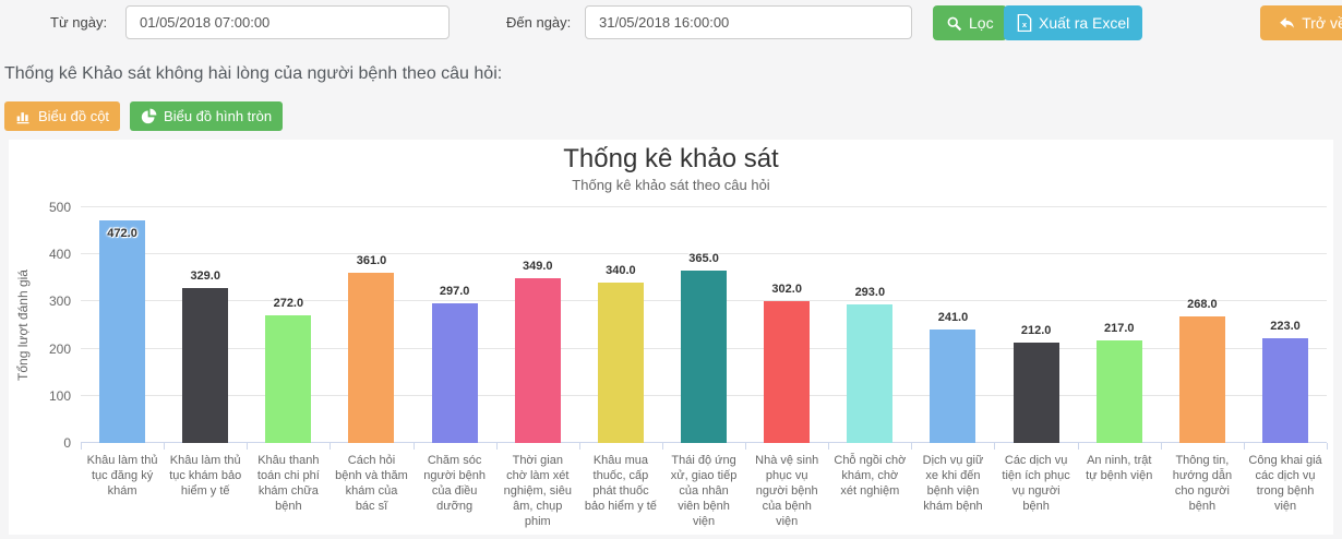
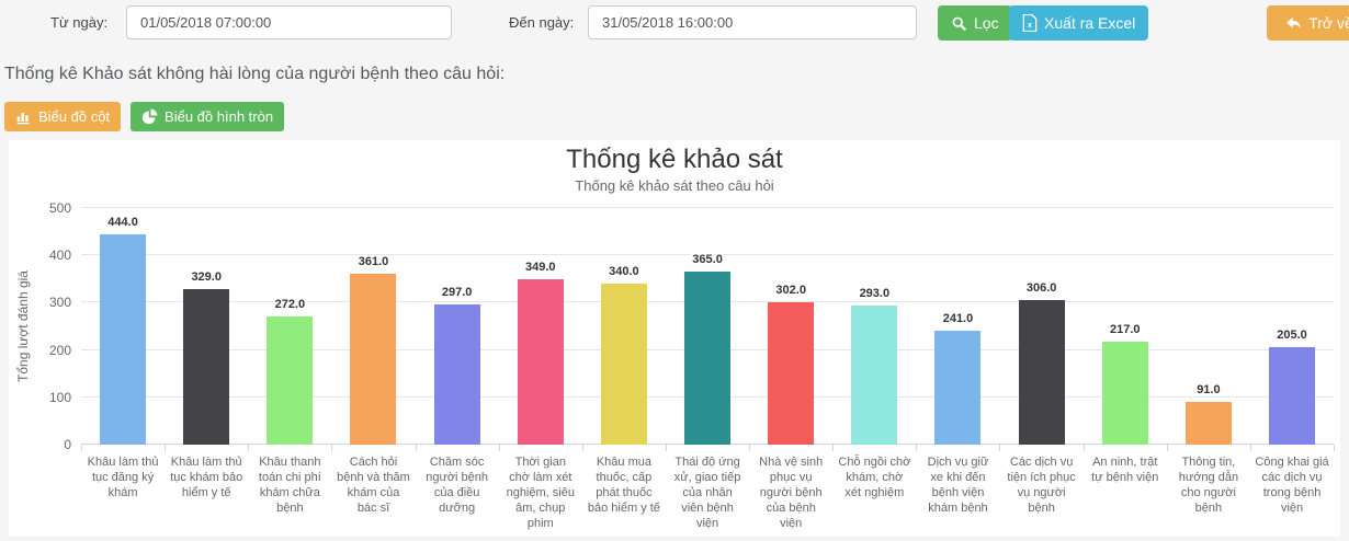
Khâu làm thủ tục đăng ký khám: 472.0 -> 444.0
Các dịch vụ tiện ích phục vụ người bệnh: 212.0 -> 306.0
Thông tin, hướng dẫn cho người bệnh: 268.0 -> 91.0
Công khai giá các dịch vụ trong bệnh viện: 223.0 -> 205.0
